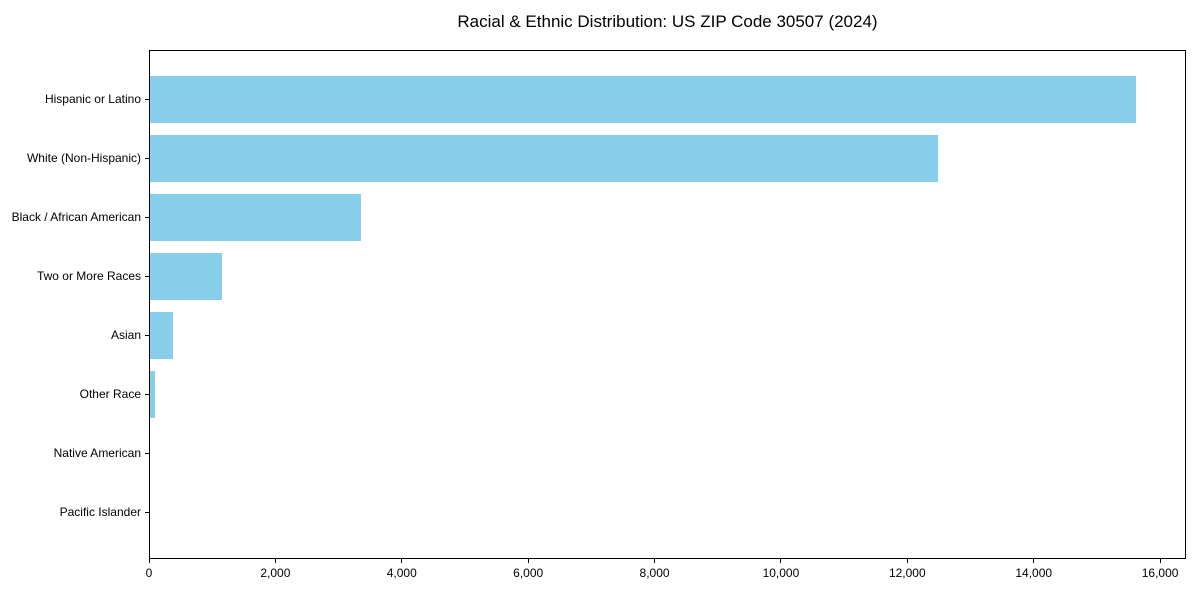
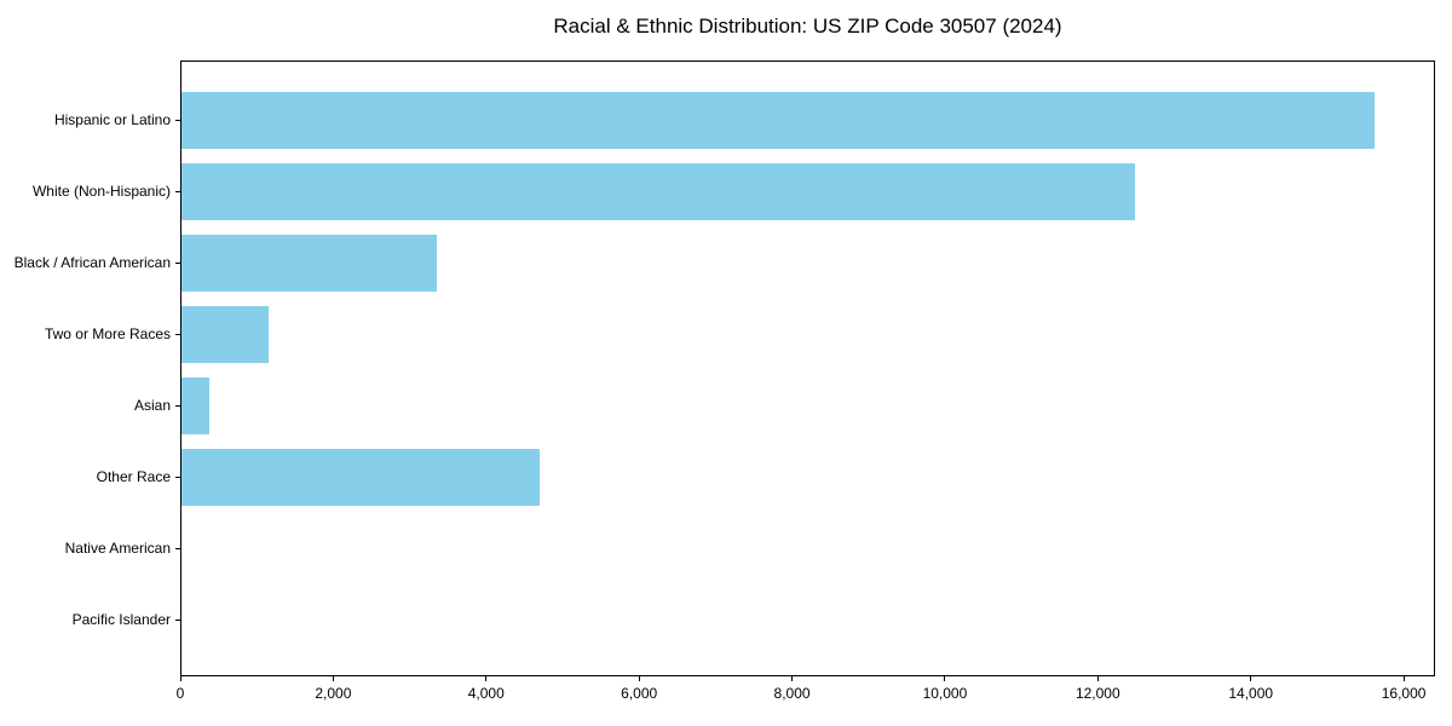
Other Race: 100 -> 4700
